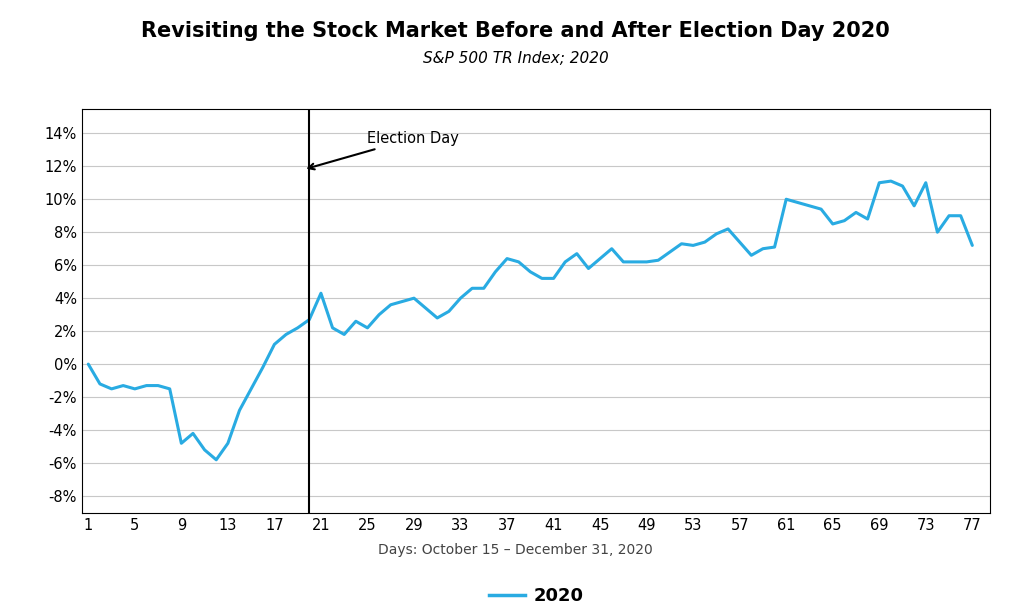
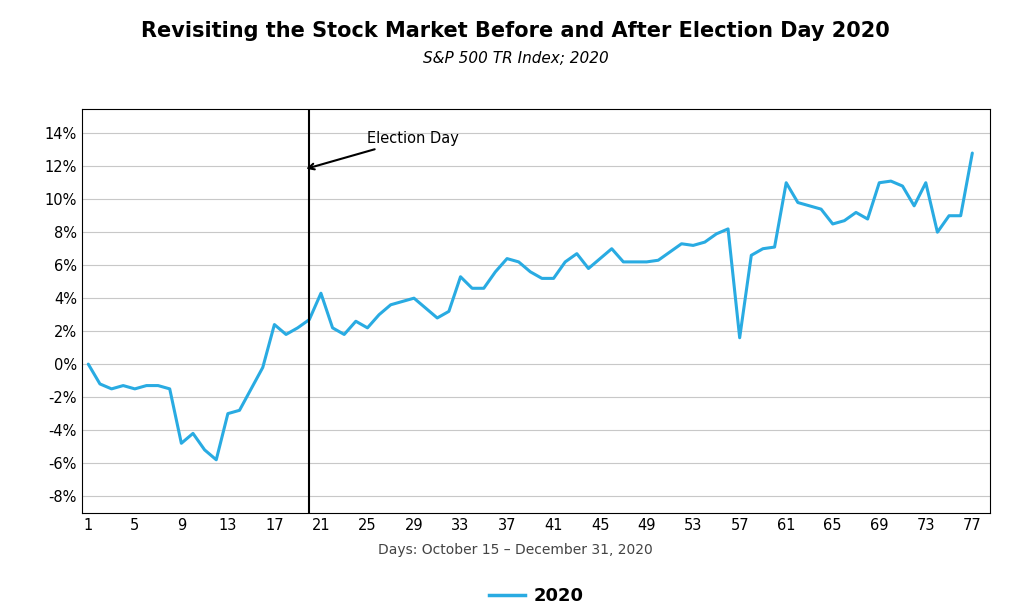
13: -4.8% -> -3.0%
17: 1.2% -> 2.4%
33: 4.0% -> 5.3%
57: 7.4% -> 1.6%
61: 10.0% -> 11.0%
77: 7.2% -> 12.8%
